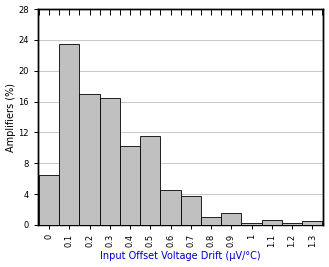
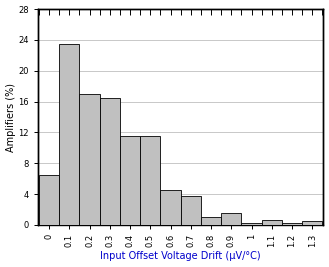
0.4: 10.2 -> 11.5
